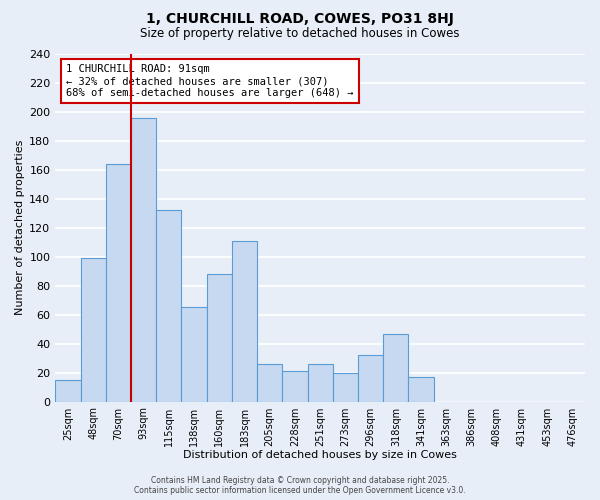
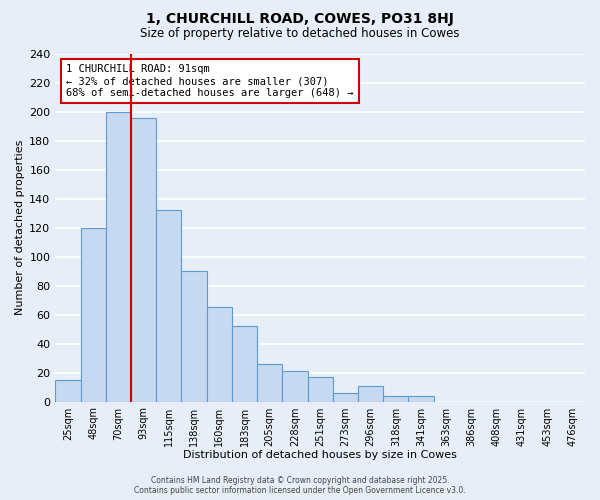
48sqm: 99 -> 120
70sqm: 164 -> 200
138sqm: 65 -> 90
160sqm: 88 -> 65
183sqm: 111 -> 52
251sqm: 26 -> 17
273sqm: 20 -> 6
296sqm: 32 -> 11
318sqm: 47 -> 4
341sqm: 17 -> 4
